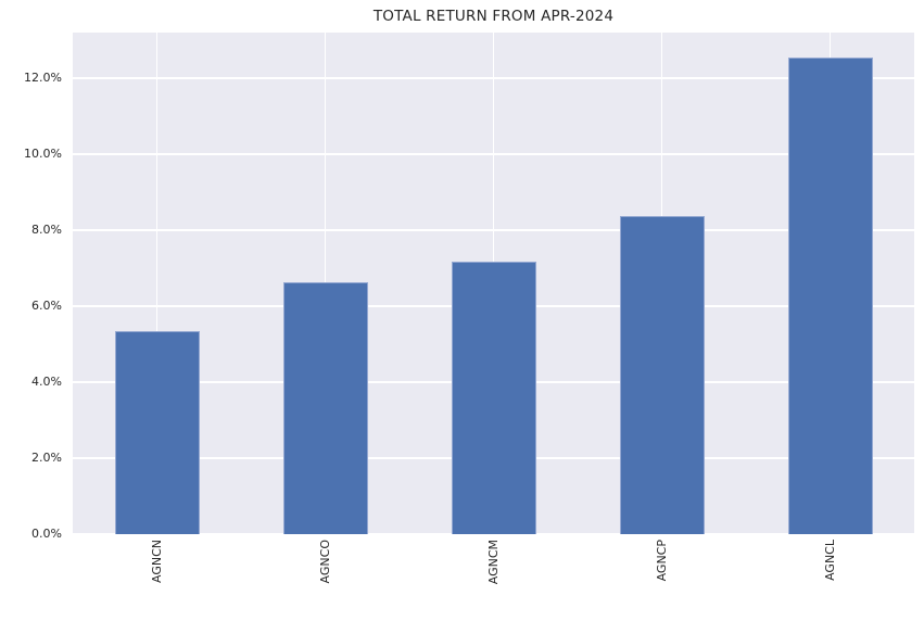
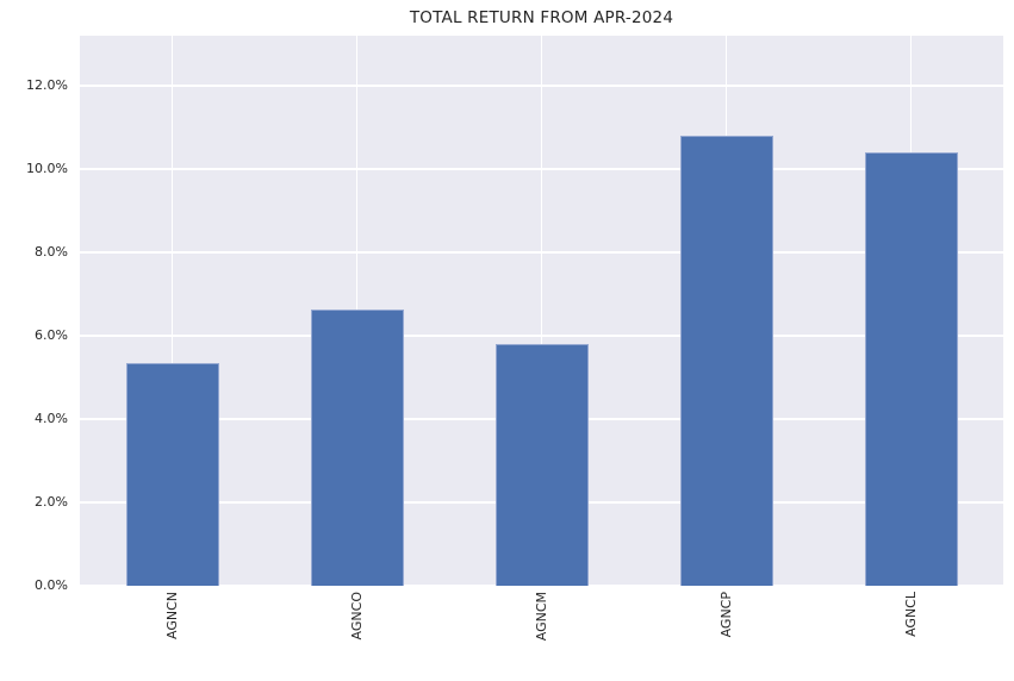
AGNCM: 7.2% -> 5.8%
AGNCP: 8.4% -> 10.8%
AGNCL: 12.5% -> 10.4%
